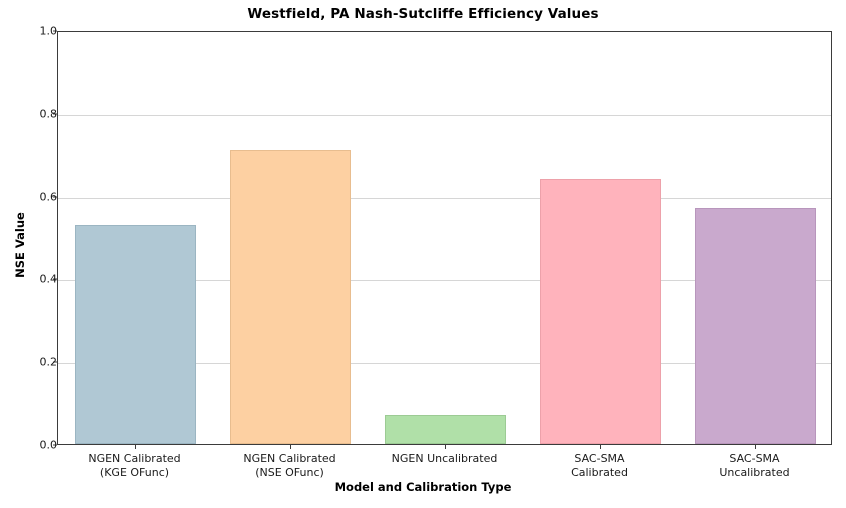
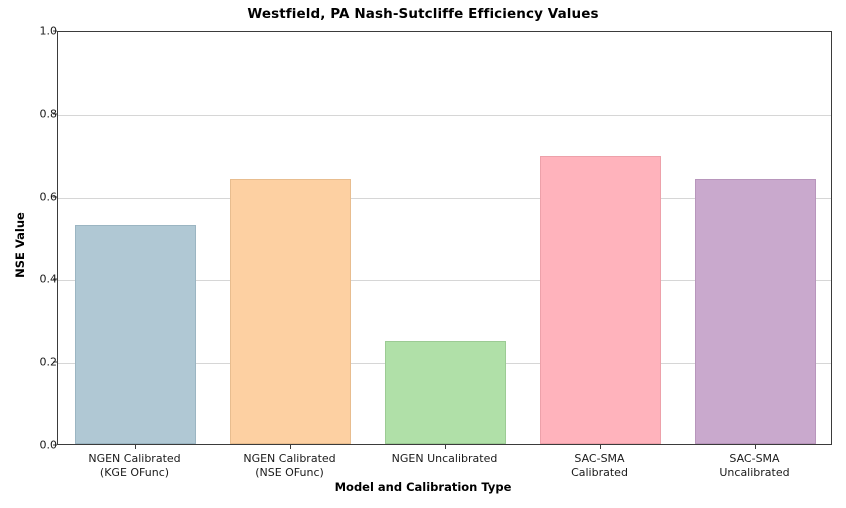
NGEN Calibrated (NSE OFunc): 0.71 -> 0.64
NGEN Uncalibrated: 0.07 -> 0.25
SAC-SMA Calibrated: 0.64 -> 0.69
SAC-SMA Uncalibrated: 0.57 -> 0.64
